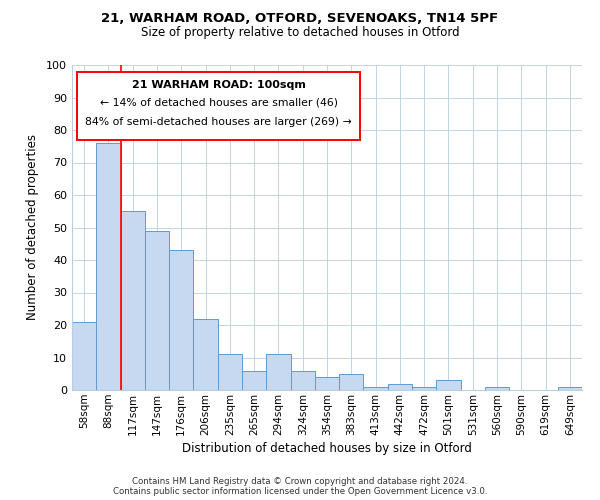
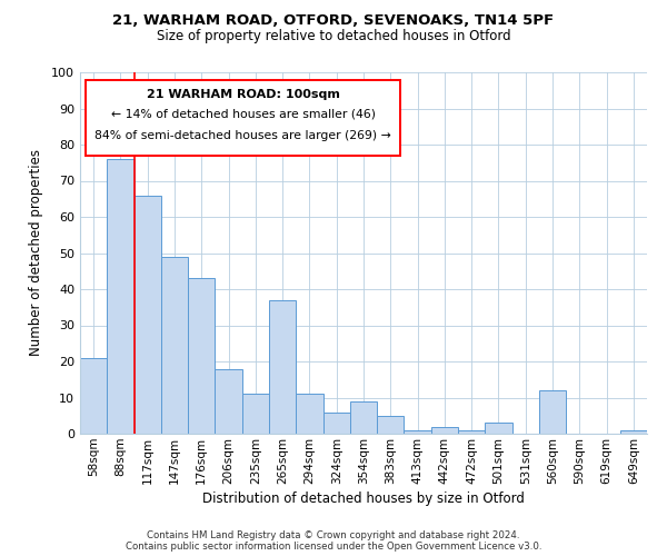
117sqm: 55 -> 66
206sqm: 22 -> 18
265sqm: 6 -> 37
354sqm: 4 -> 9
560sqm: 1 -> 12
